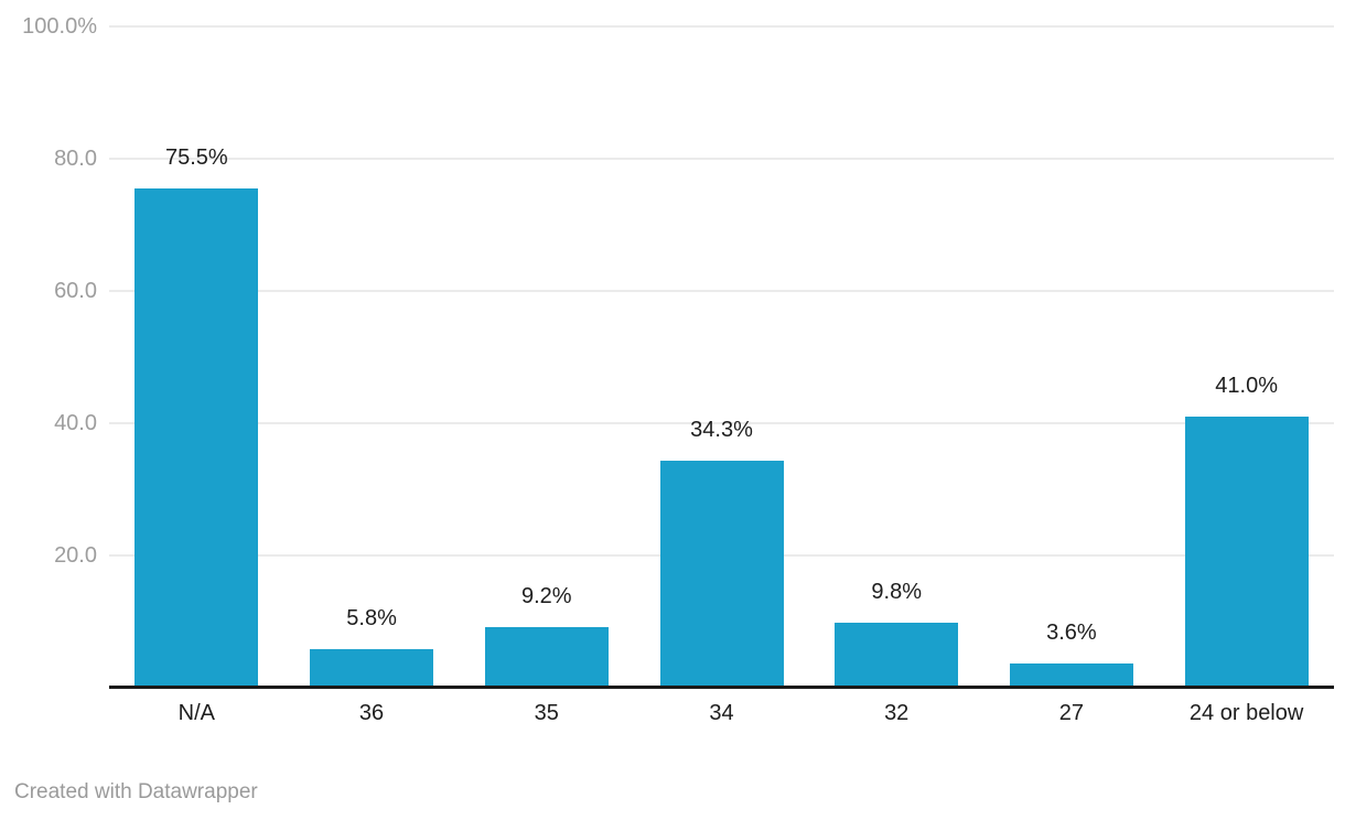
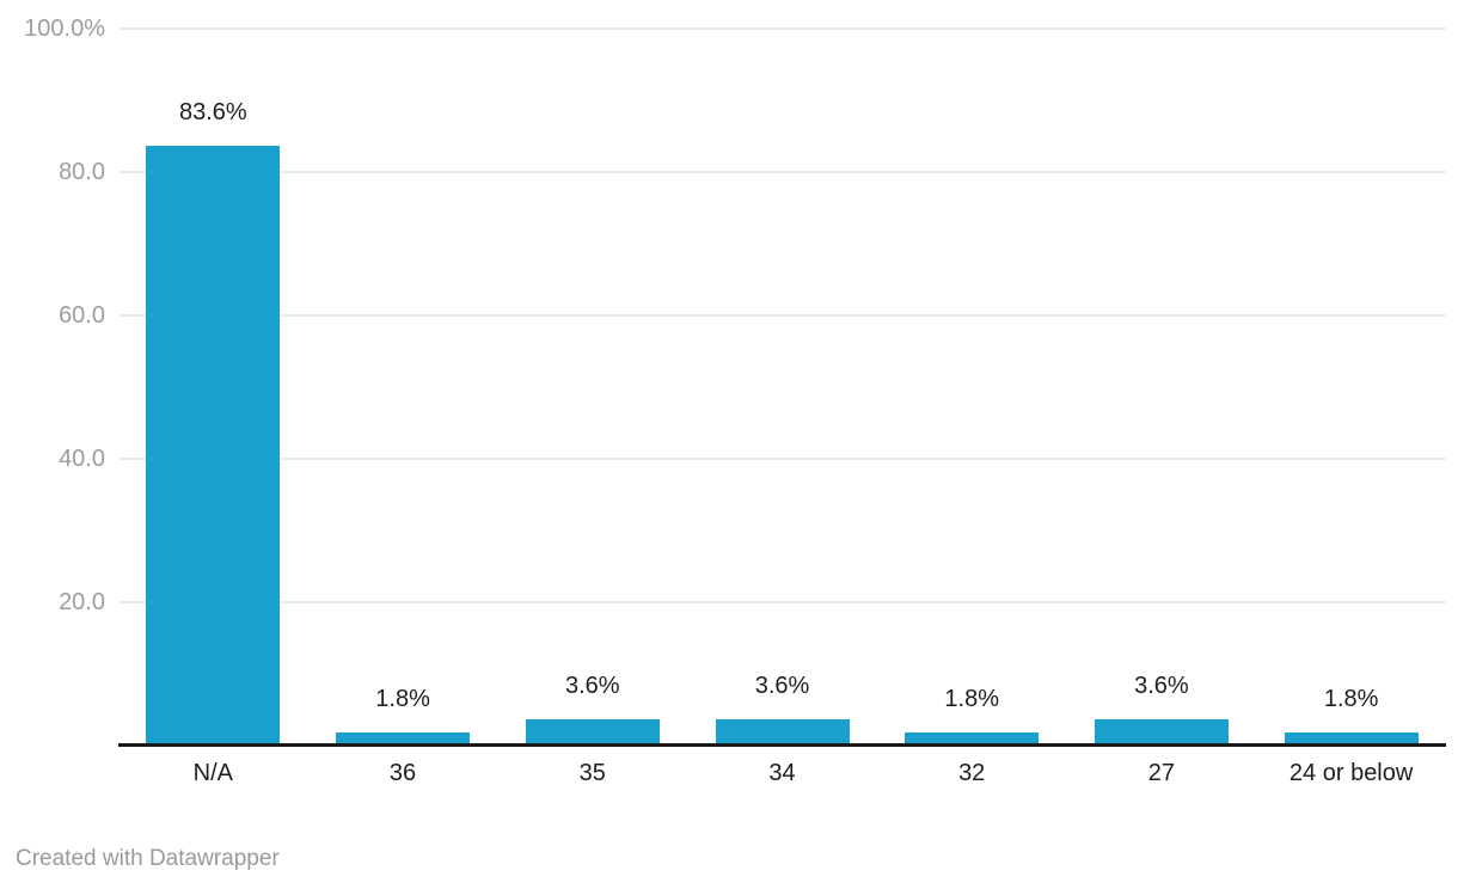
N/A: 75.5% -> 83.6%
36: 5.8% -> 1.8%
35: 9.2% -> 3.6%
34: 34.3% -> 3.6%
32: 9.8% -> 1.8%
24 or below: 41.0% -> 1.8%
